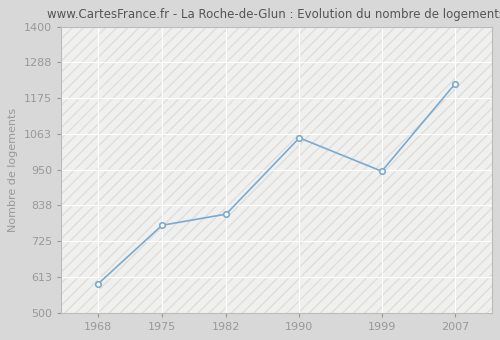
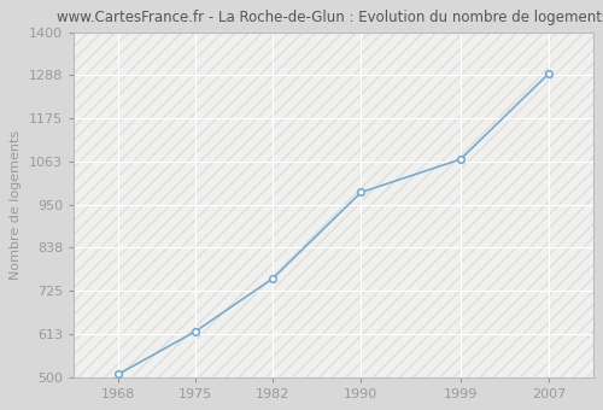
1968: 590 -> 507
1975: 775 -> 619
1982: 810 -> 757
1990: 1050 -> 982
1999: 945 -> 1068
2007: 1220 -> 1292
